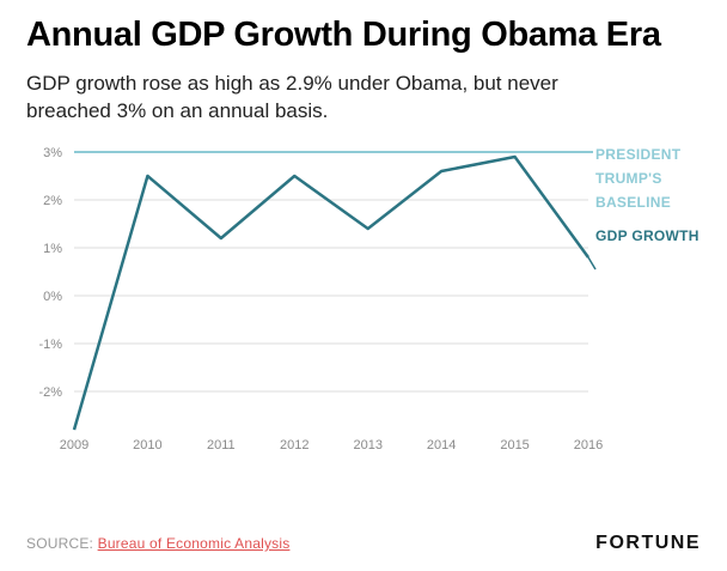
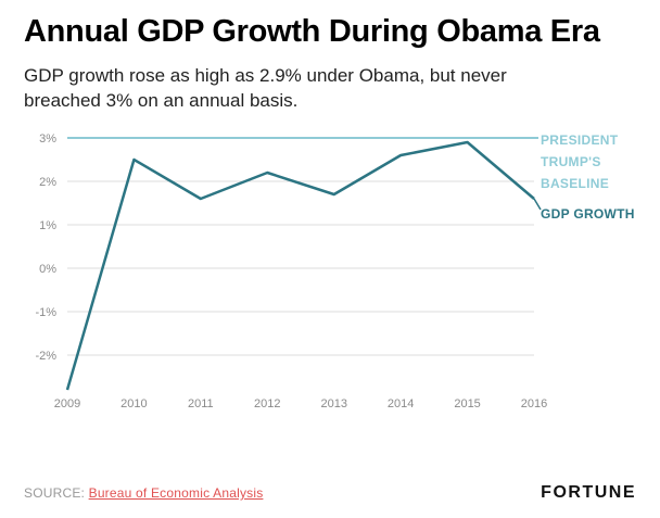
GDP GROWTH/2011: 1.2% -> 1.6%
GDP GROWTH/2012: 2.5% -> 2.2%
GDP GROWTH/2013: 1.4% -> 1.7%
GDP GROWTH/2016: 0.8% -> 1.6%
